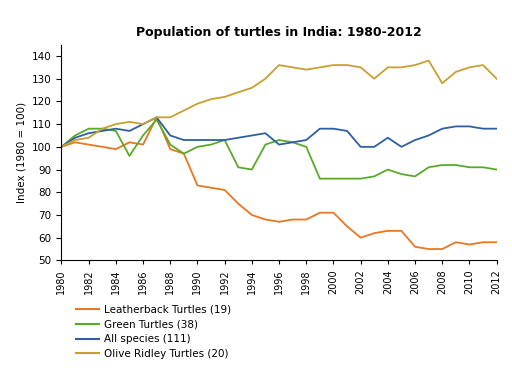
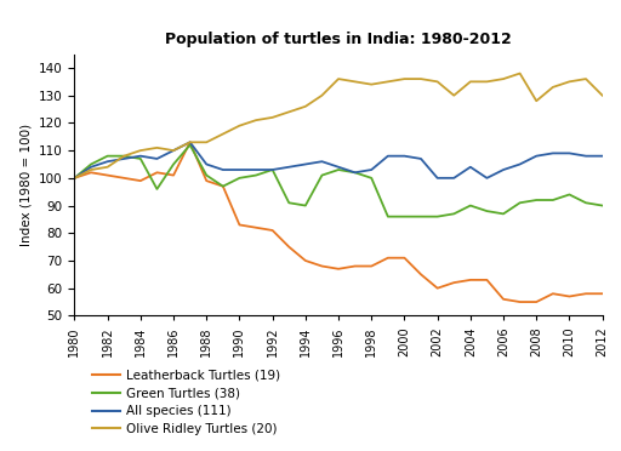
All species (111)/1996: 101 -> 104
Green Turtles (38)/2010: 91 -> 94
